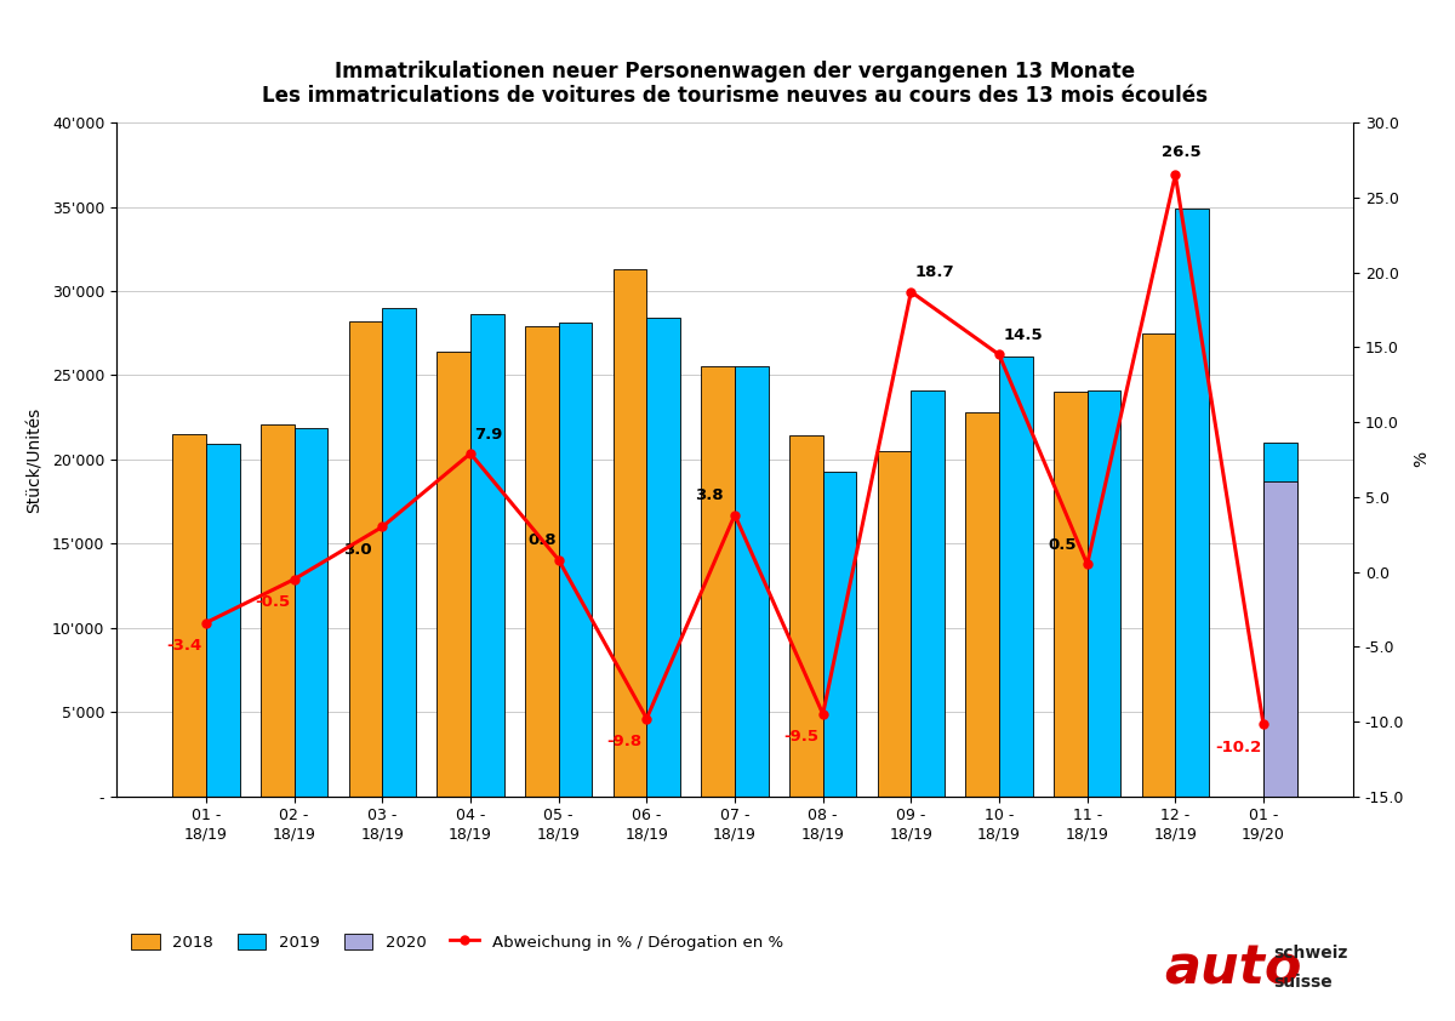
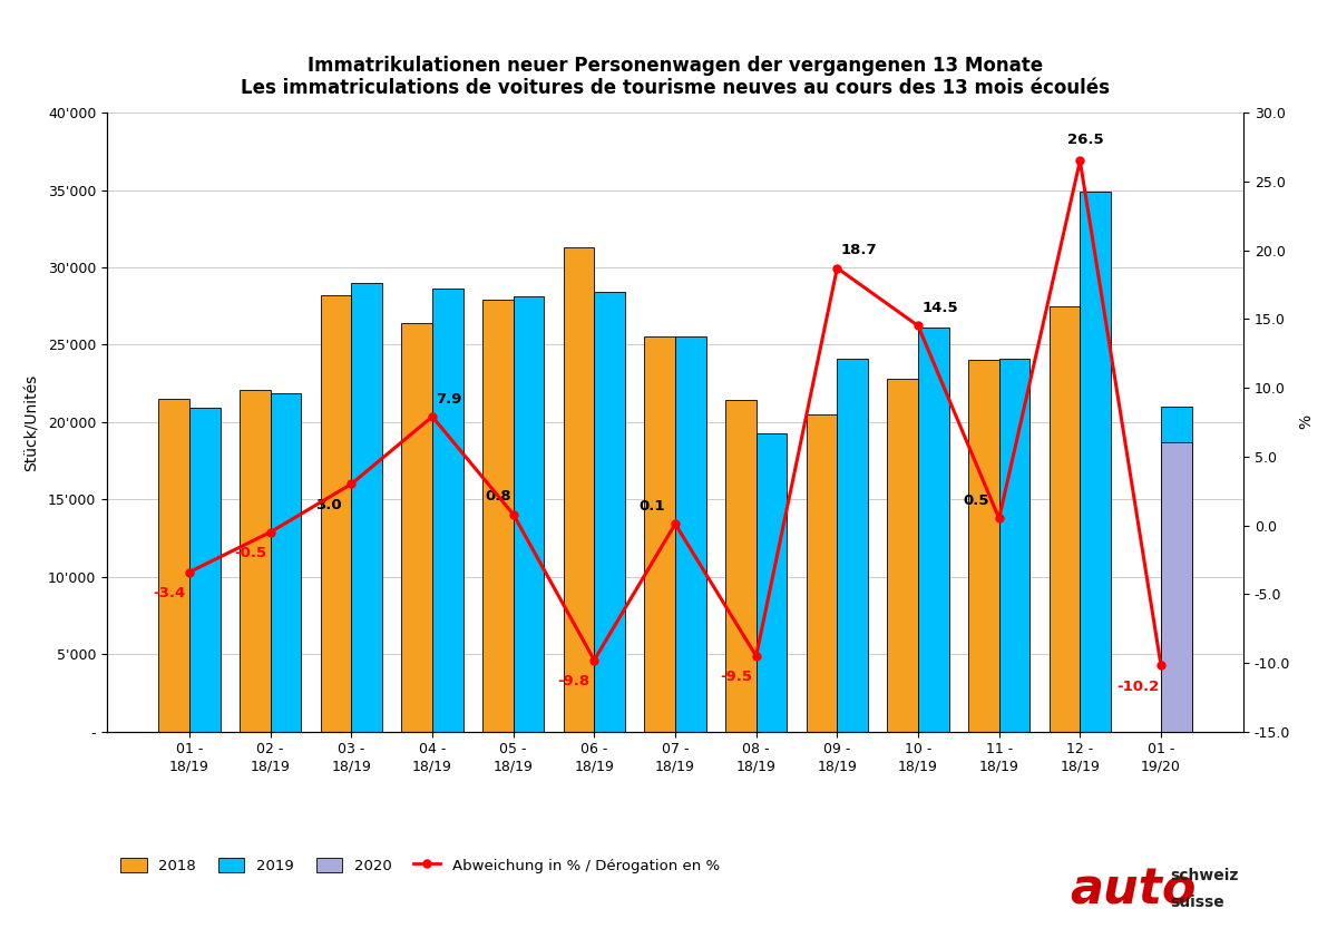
Abweichung in % / Dérogation en %/07 - 18/19: 3.8 -> 0.1
